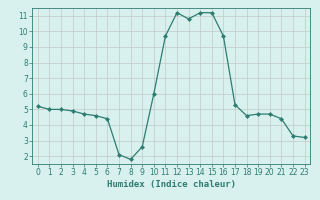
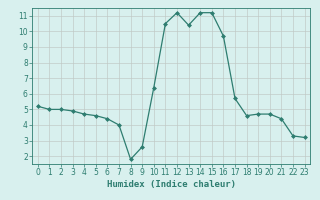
7: 2.1 -> 4.0
10: 6.0 -> 6.4
11: 9.7 -> 10.5
13: 10.8 -> 10.4
17: 5.3 -> 5.7
